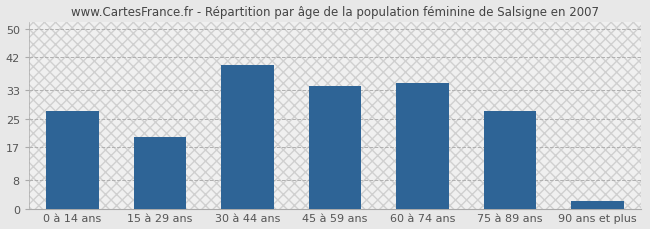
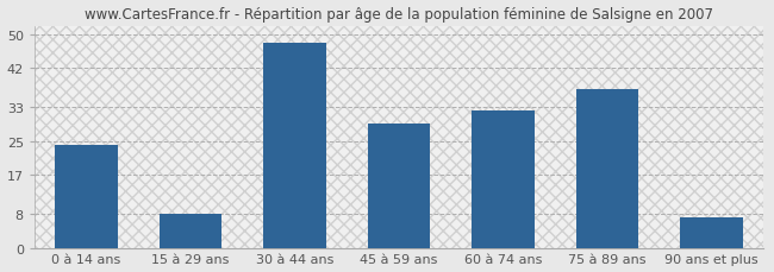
0 à 14 ans: 27 -> 24
15 à 29 ans: 20 -> 8
30 à 44 ans: 40 -> 48
45 à 59 ans: 34 -> 29
60 à 74 ans: 35 -> 32
75 à 89 ans: 27 -> 37
90 ans et plus: 2 -> 7
